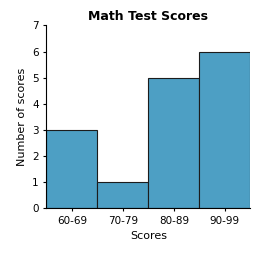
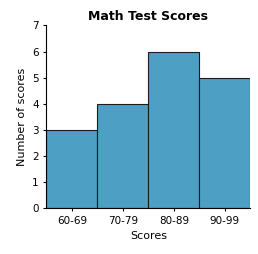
70-79: 1 -> 4
80-89: 5 -> 6
90-99: 6 -> 5
